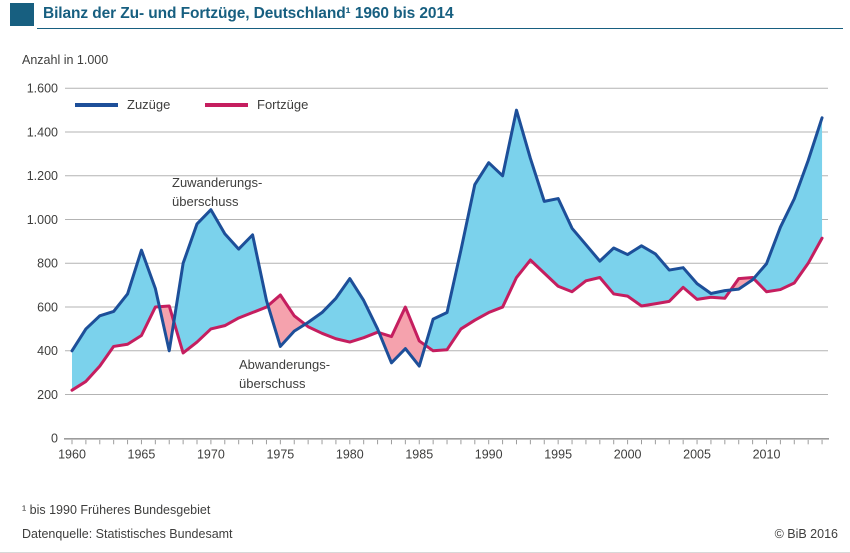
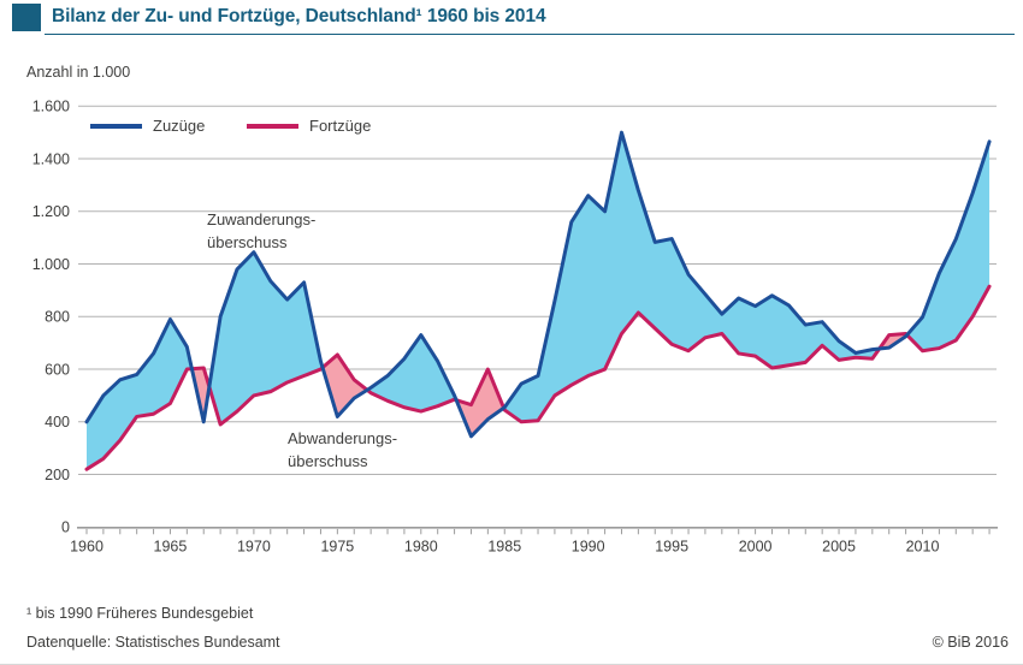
Zuzüge/1965: 860 -> 790
Zuzüge/1985: 330 -> 460
